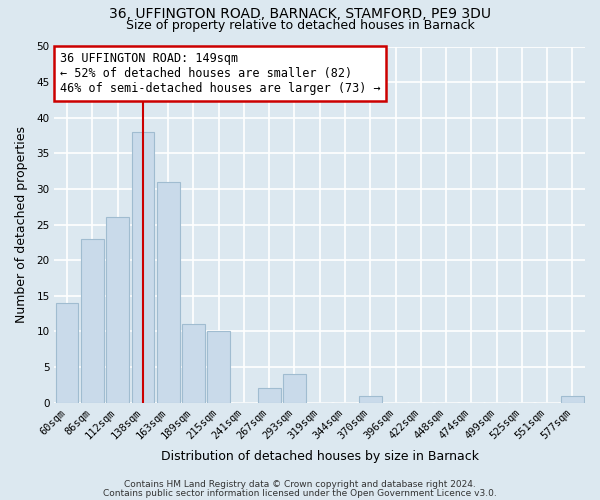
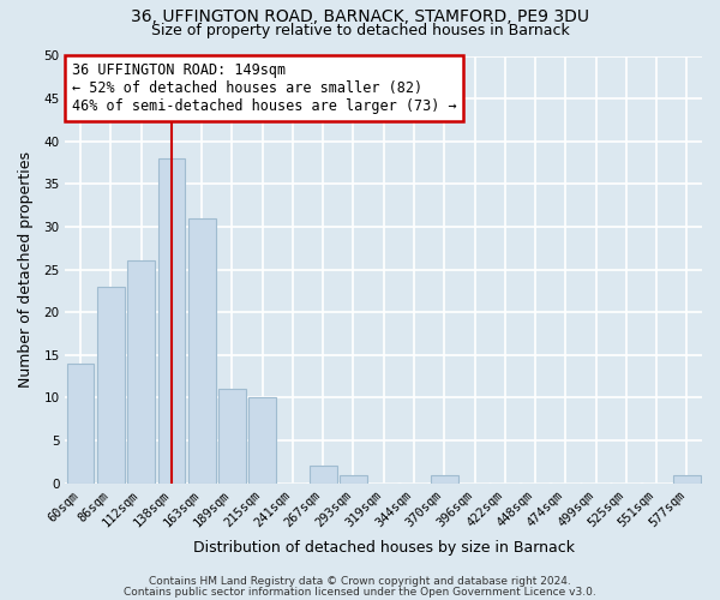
293sqm: 4 -> 1
